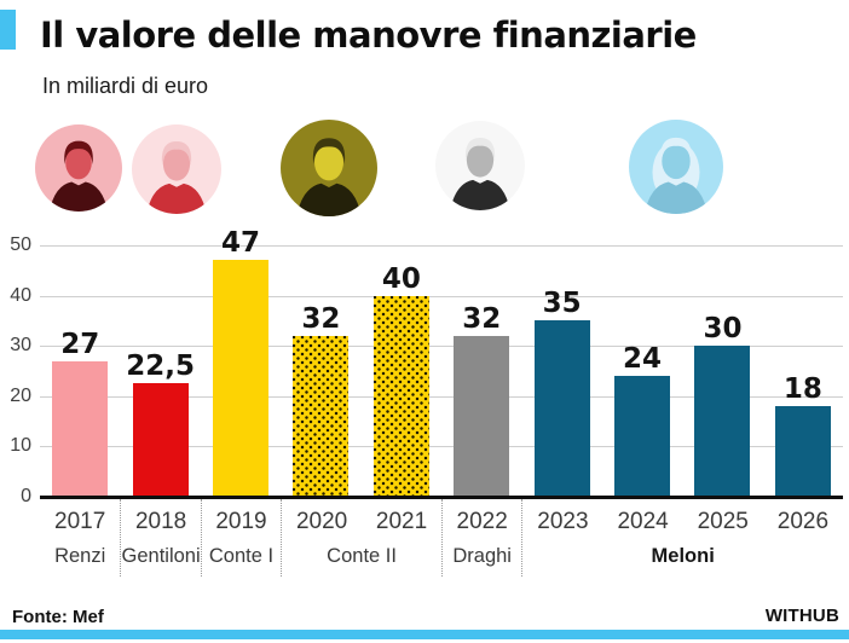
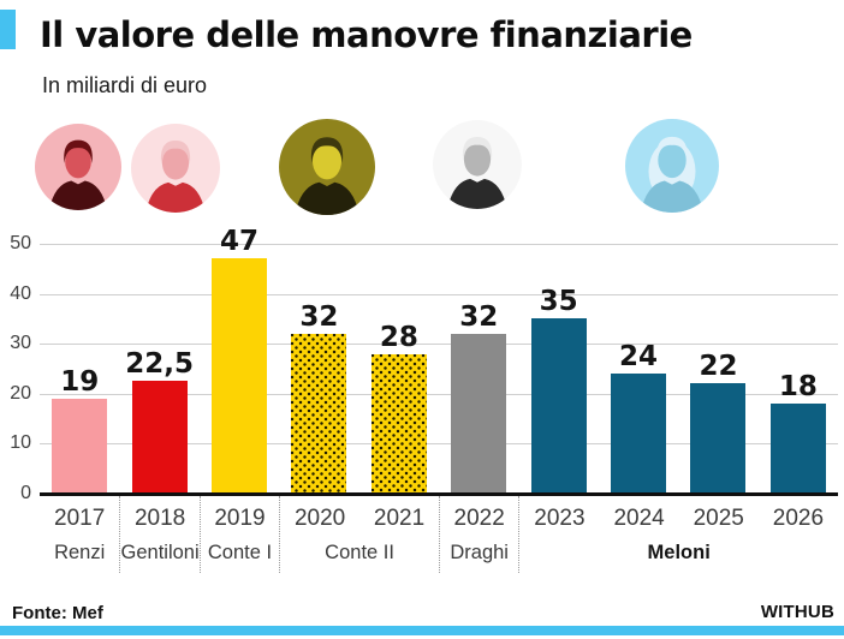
2017: 27 -> 19
2021: 40 -> 28
2025: 30 -> 22
